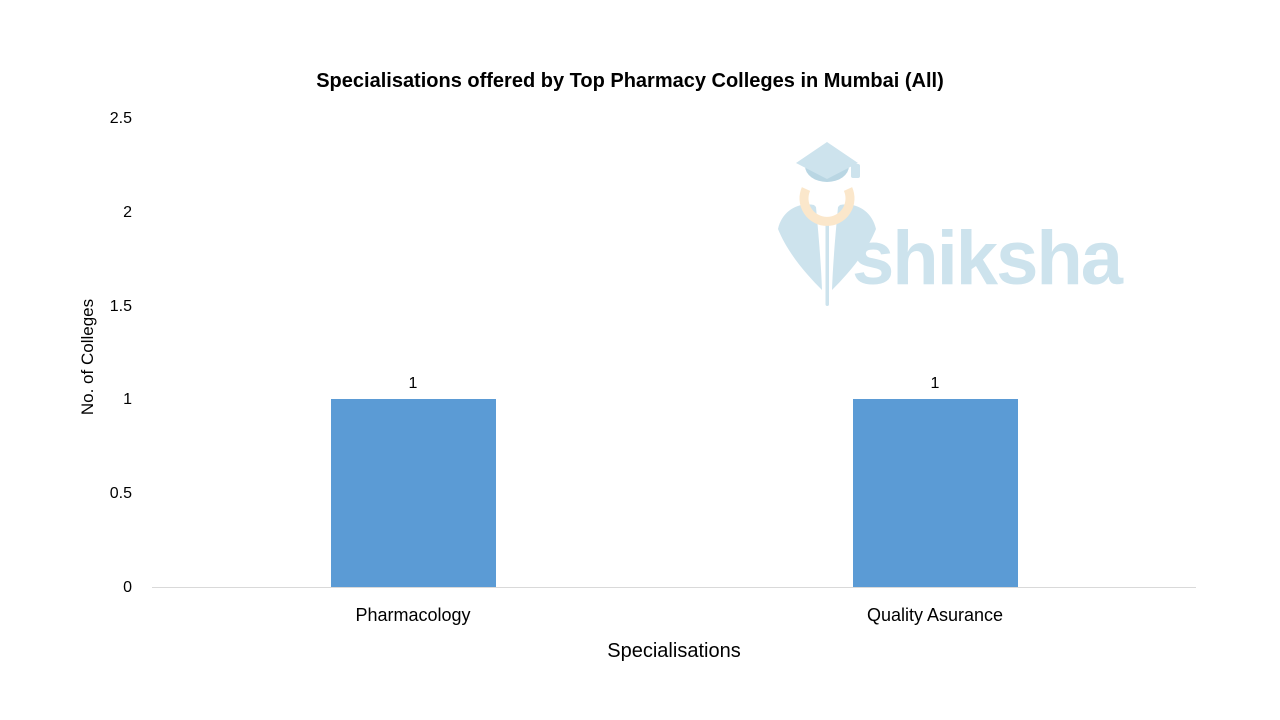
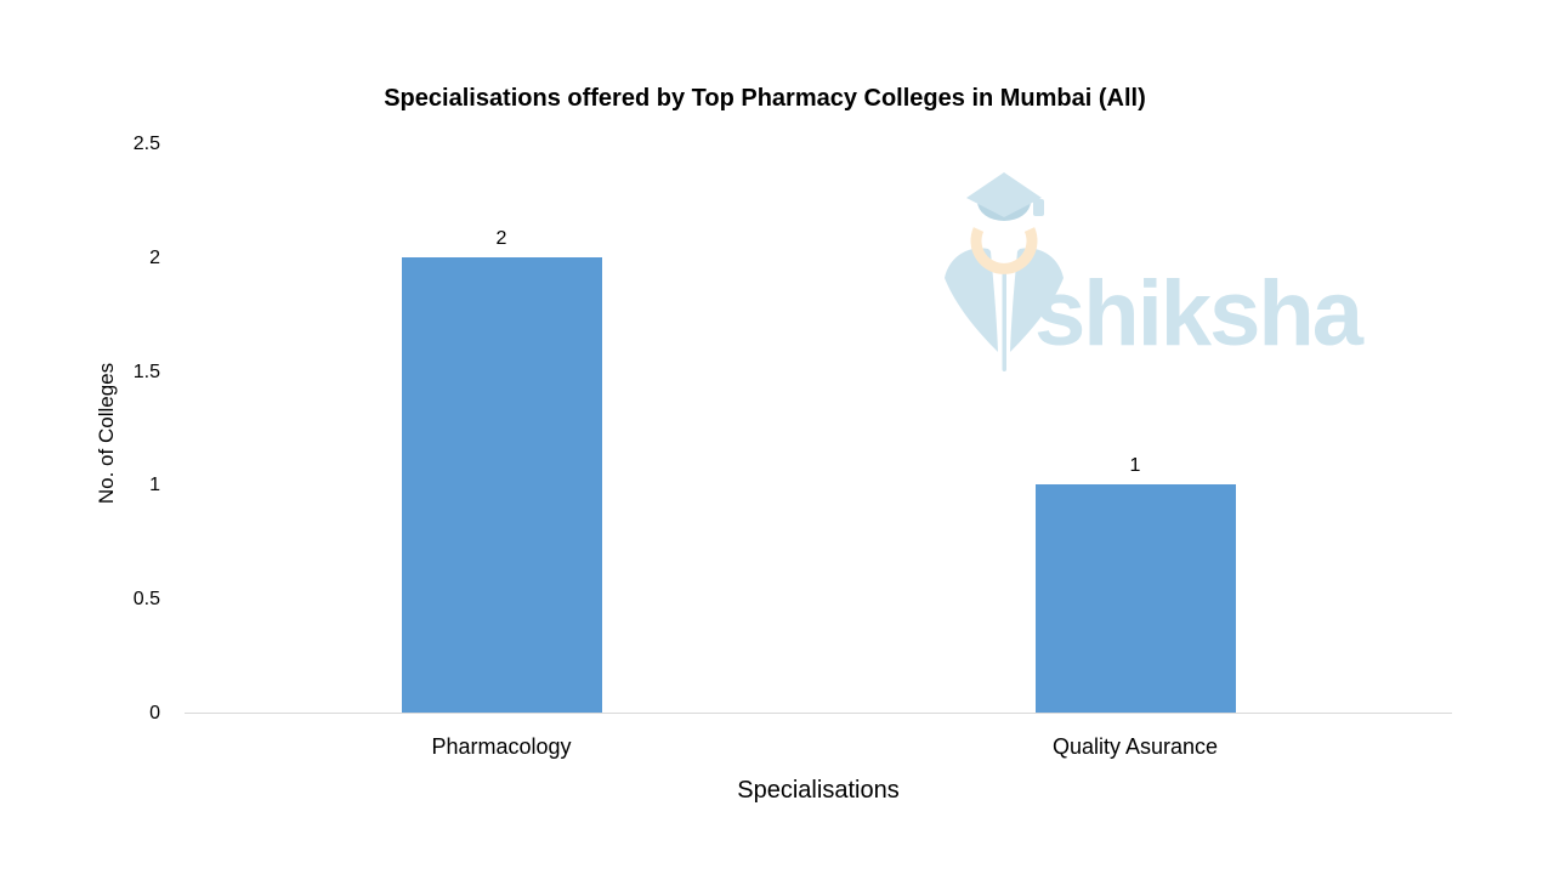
Pharmacology: 1 -> 2
